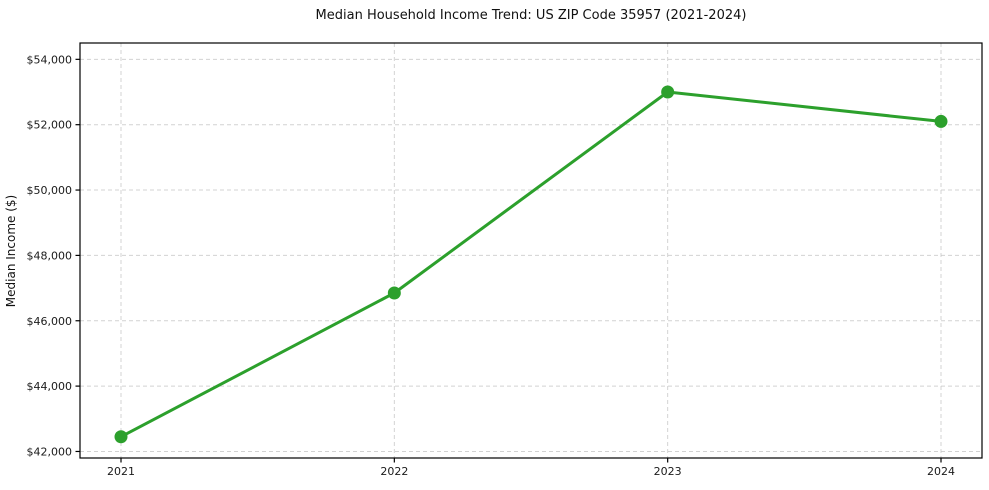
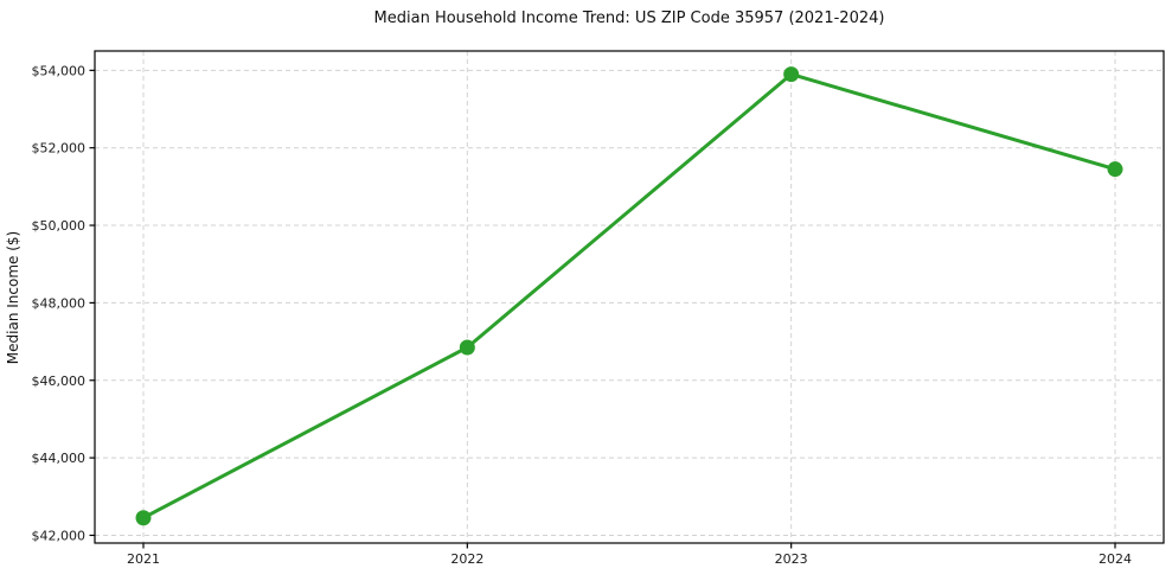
2023: $53000 -> $53900
2024: $52100 -> $51400
